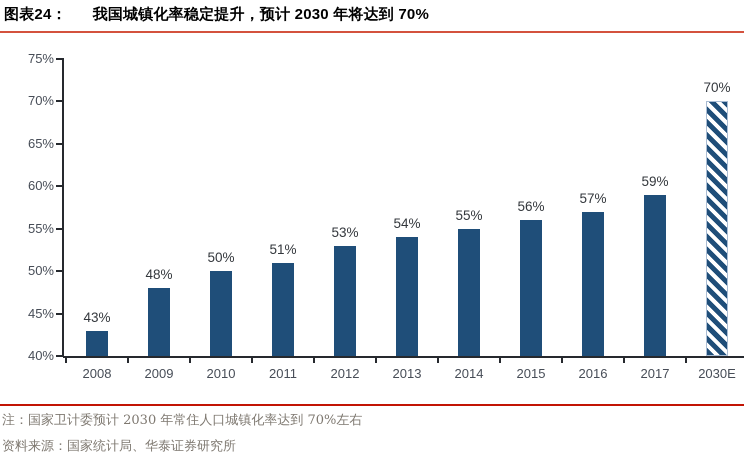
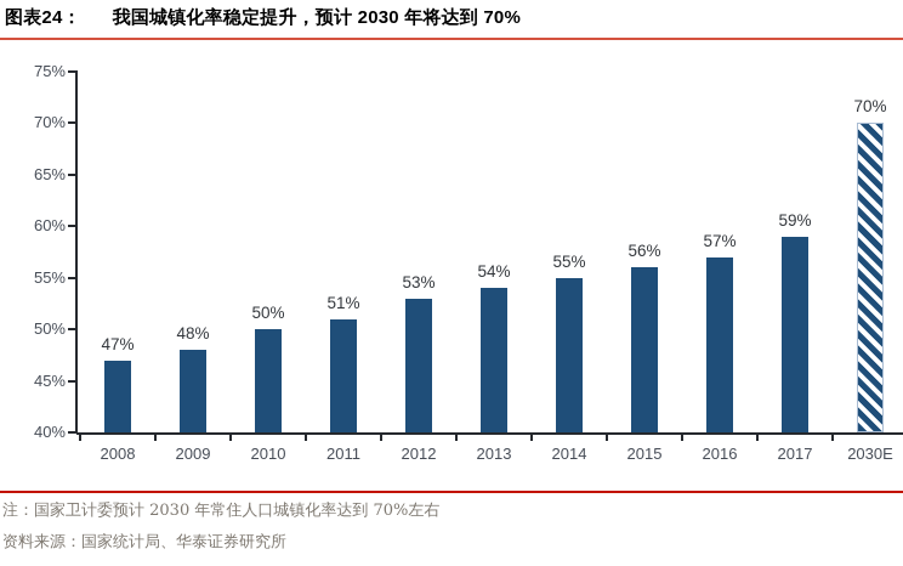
2008: 43% -> 47%
